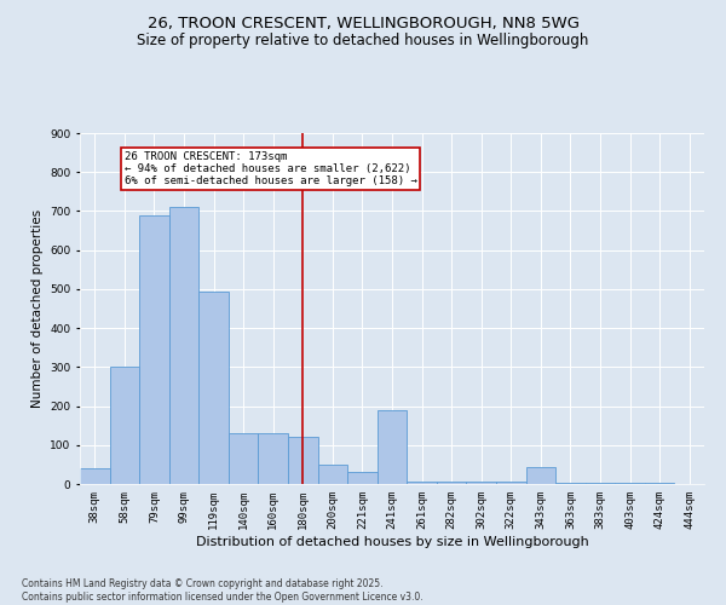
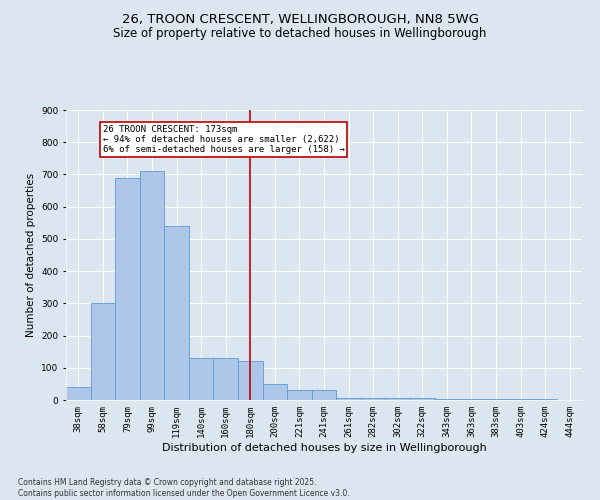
119sqm: 495 -> 540
241sqm: 190 -> 30
343sqm: 45 -> 3
